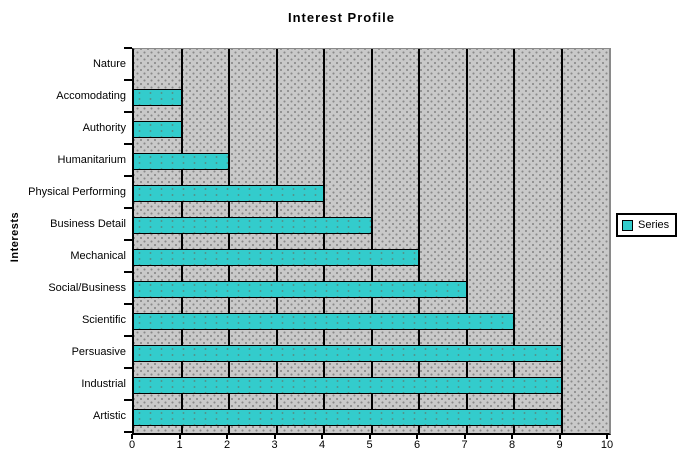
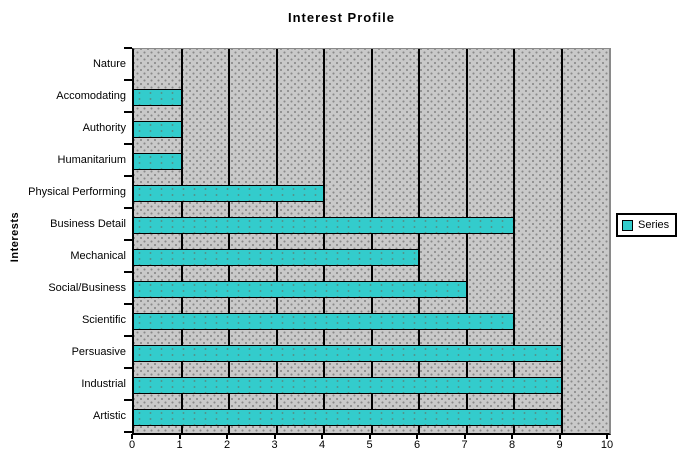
Humanitarium: 2 -> 1
Business Detail: 5 -> 8
